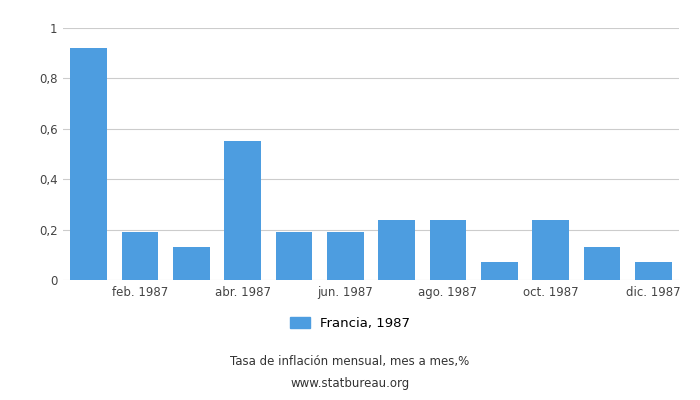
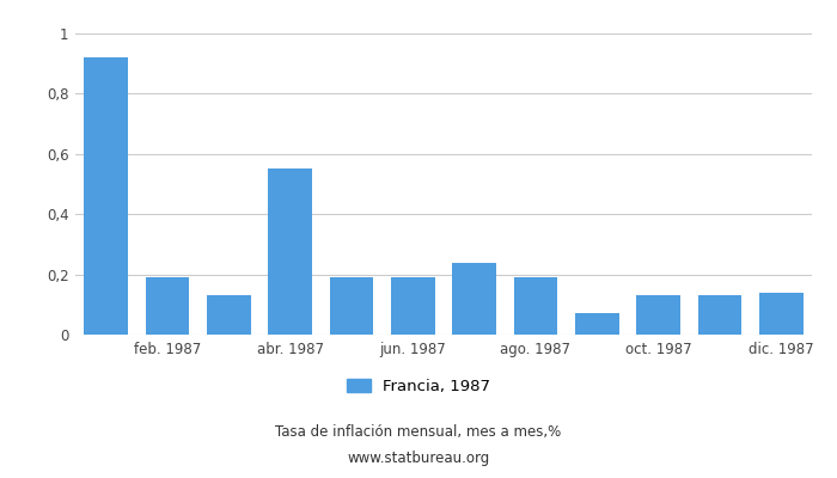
ago. 1987: 0,24 -> 0,19
oct. 1987: 0,24 -> 0,13
dic. 1987: 0,07 -> 0,14
